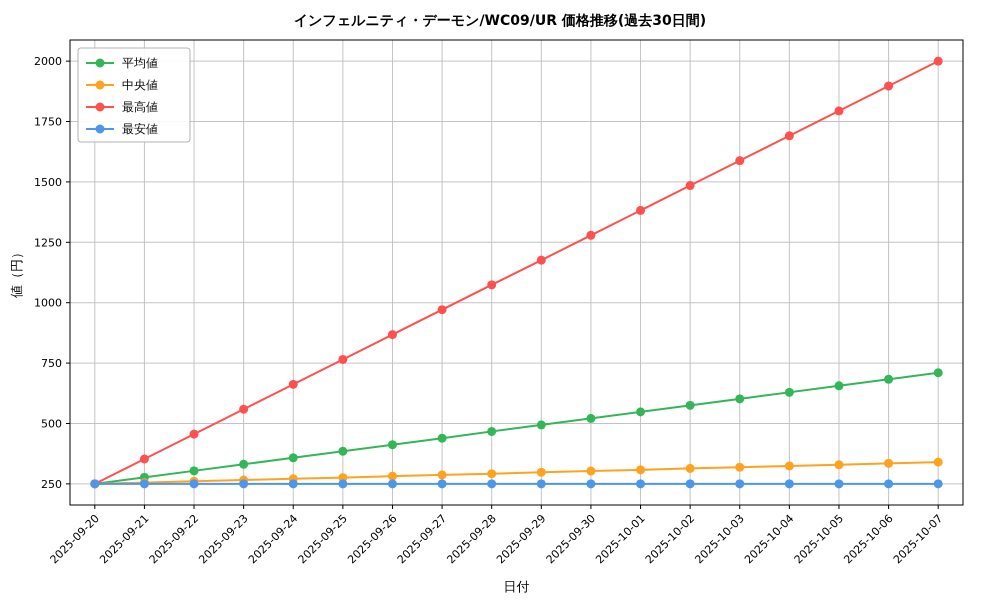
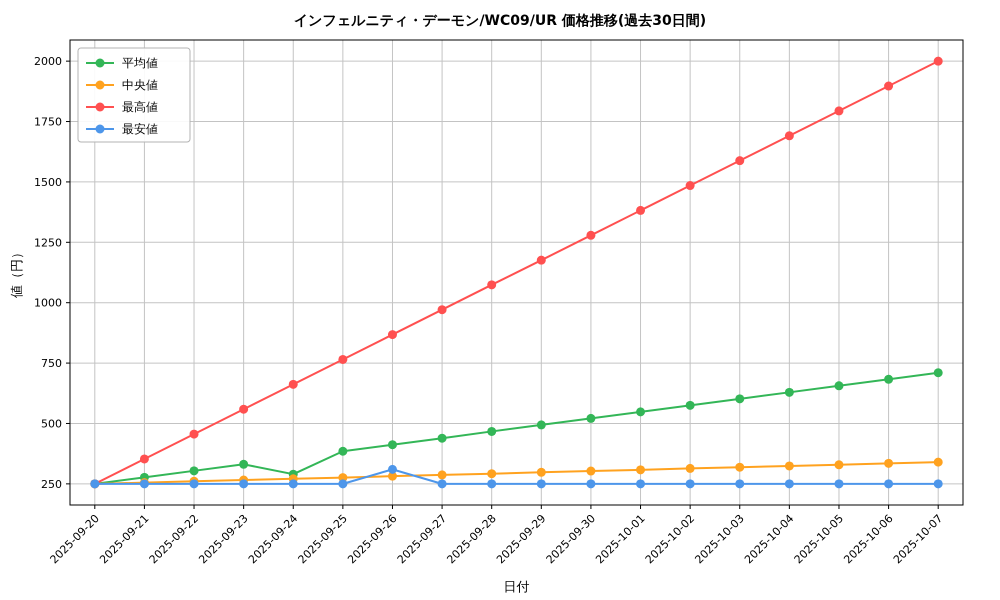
平均値/2025-09-24: 360 -> 290
最安値/2025-09-26: 250 -> 310
